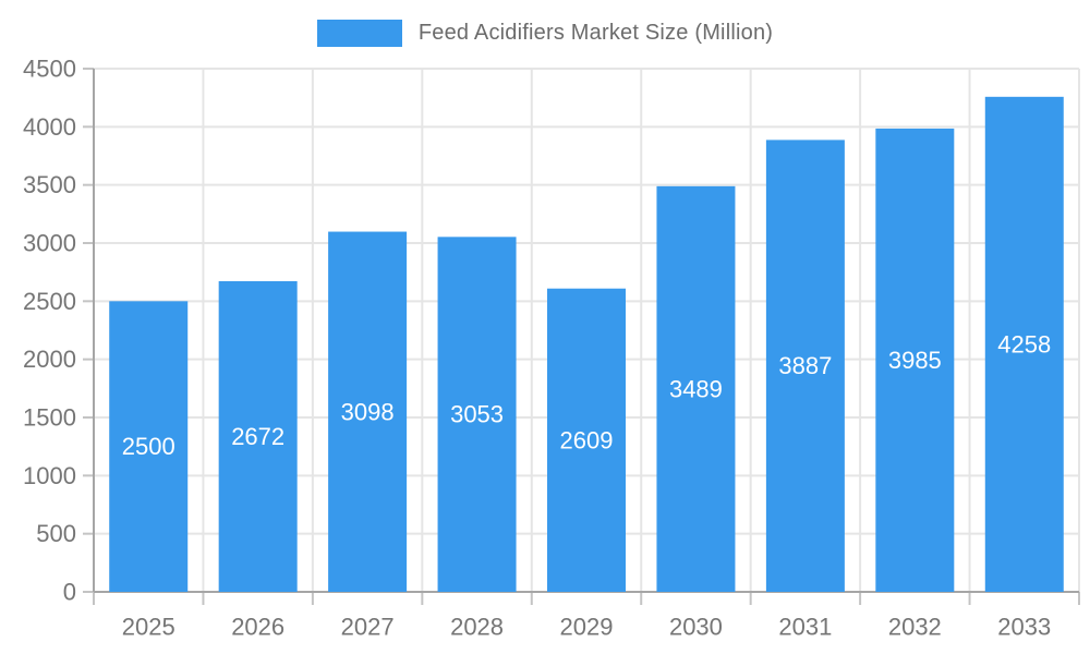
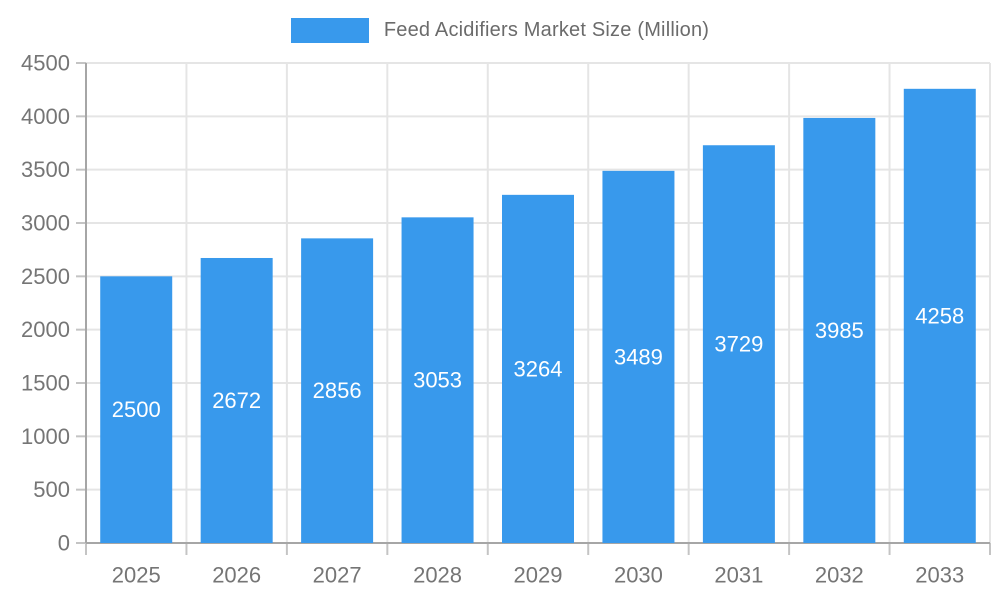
2027: 3098 -> 2856
2029: 2609 -> 3264
2031: 3887 -> 3729
